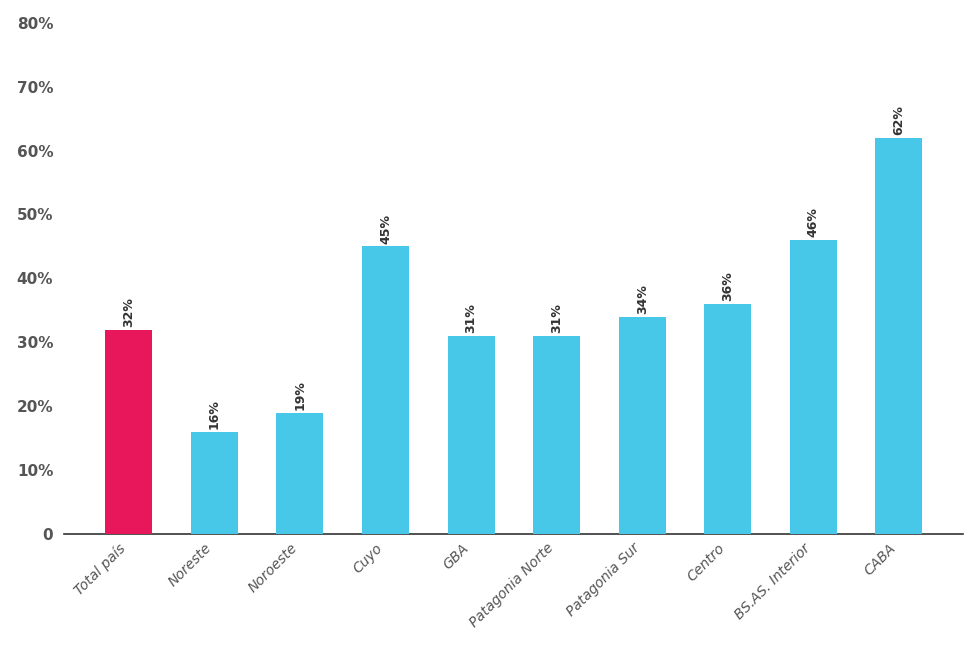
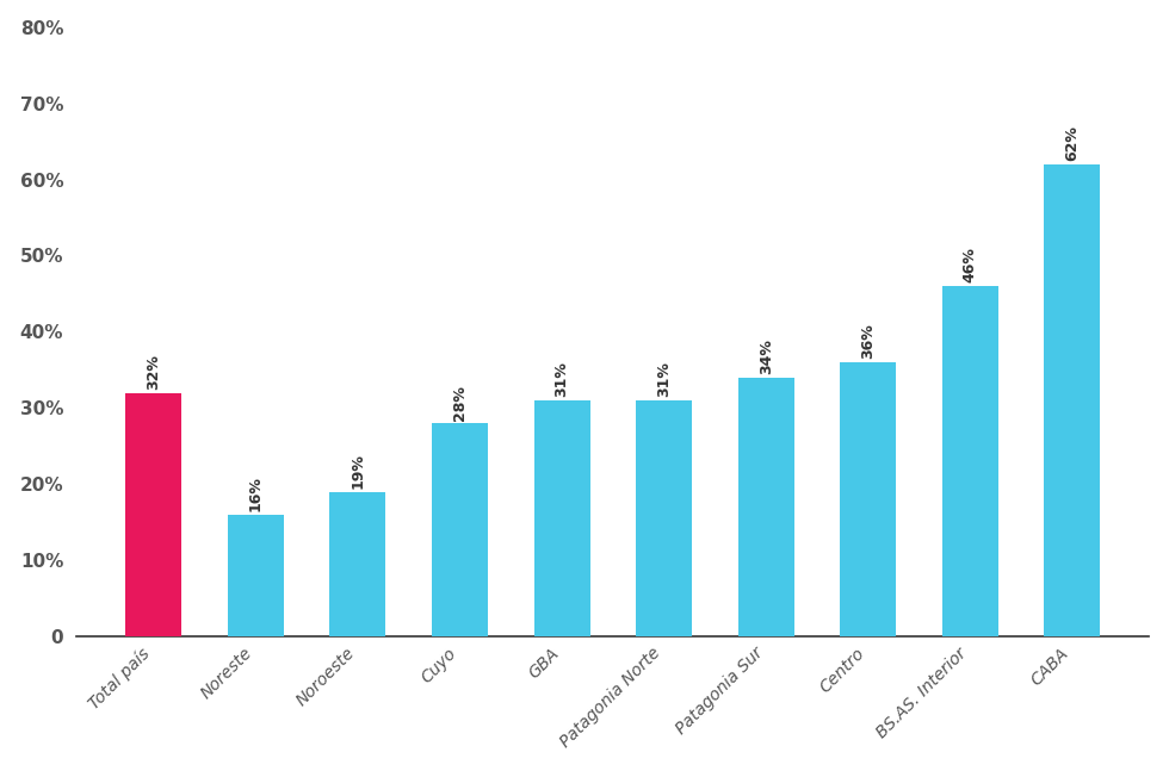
Cuyo: 45% -> 28%
